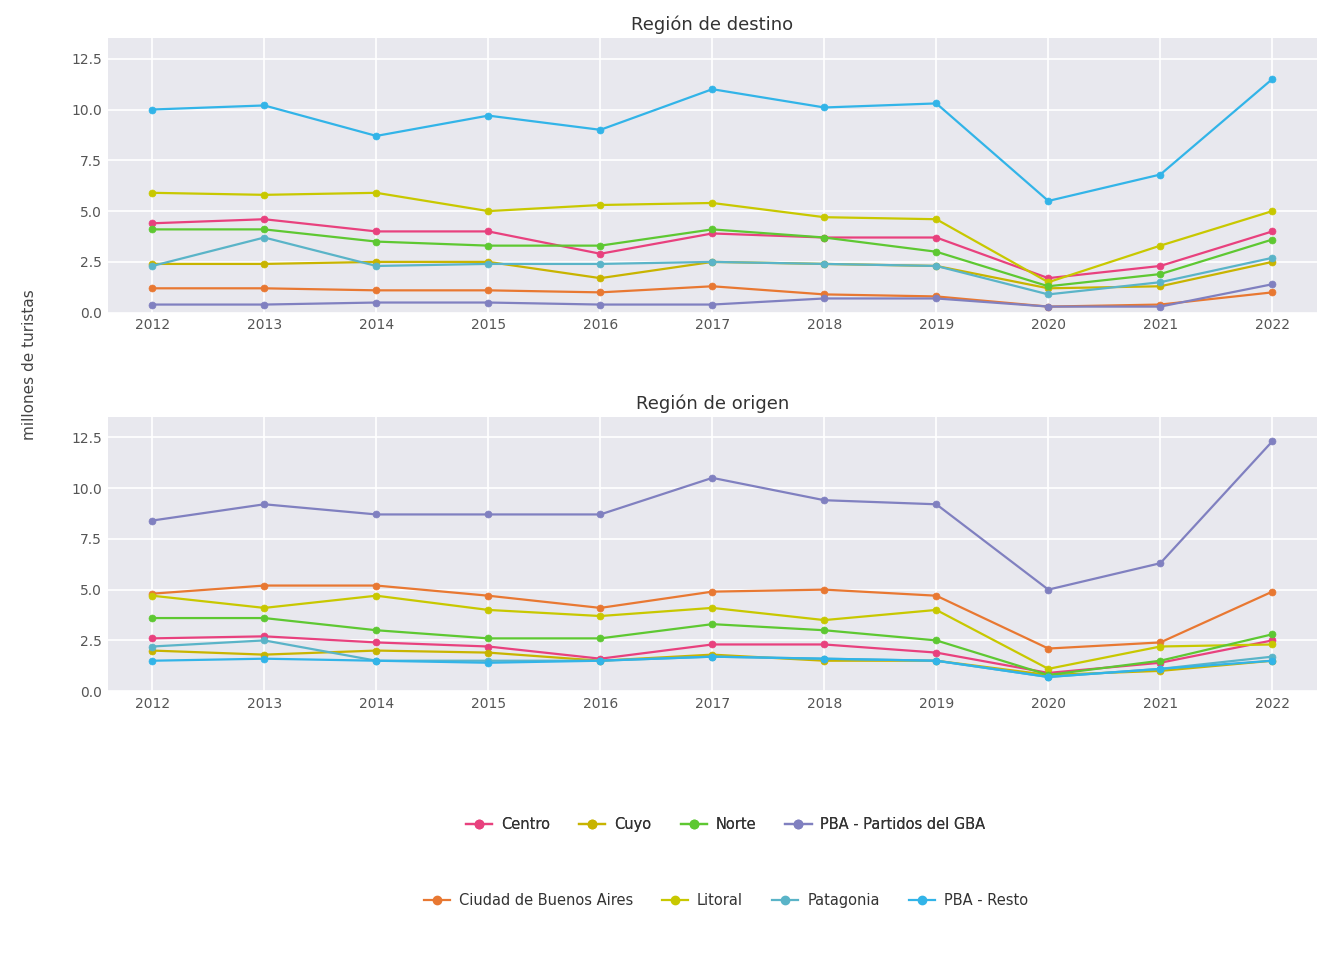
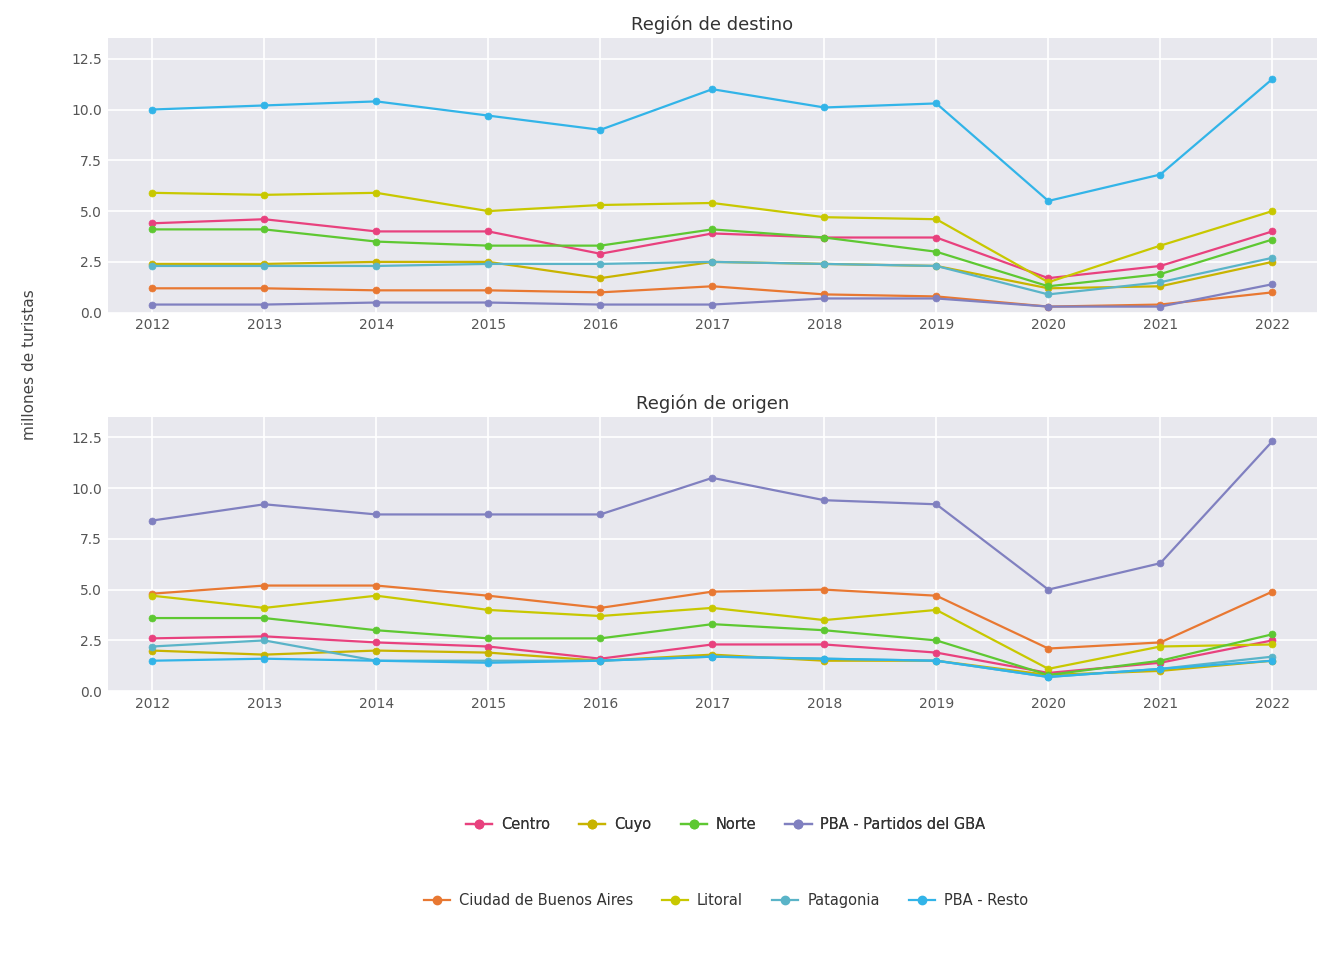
Región de destino/Patagonia/2013: 3.7 -> 2.3
Región de destino/PBA - Resto/2014: 8.7 -> 10.4
